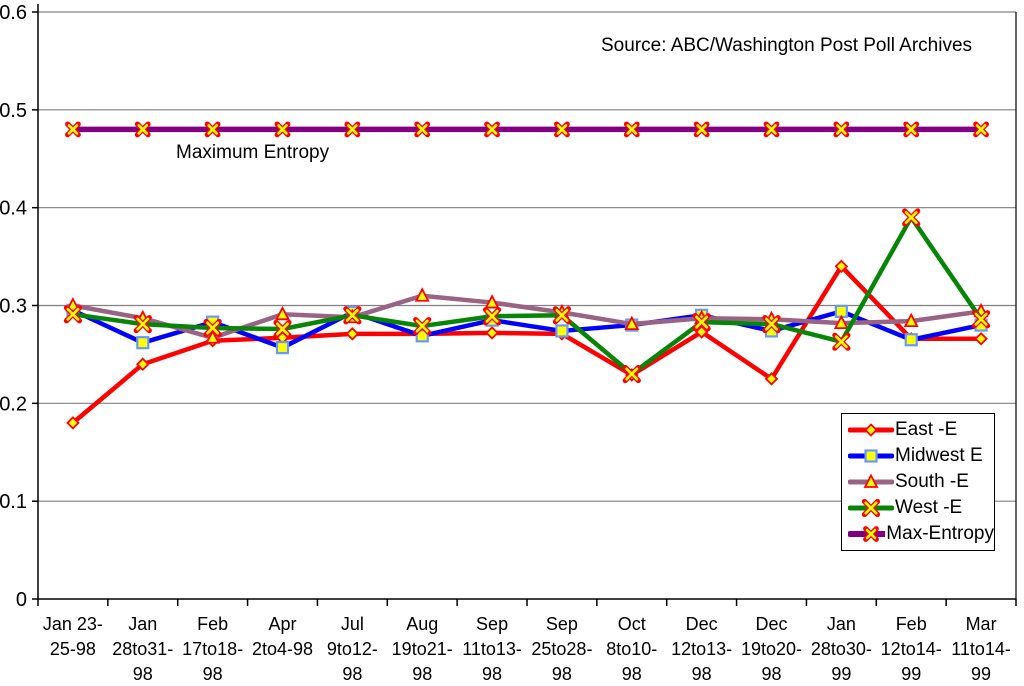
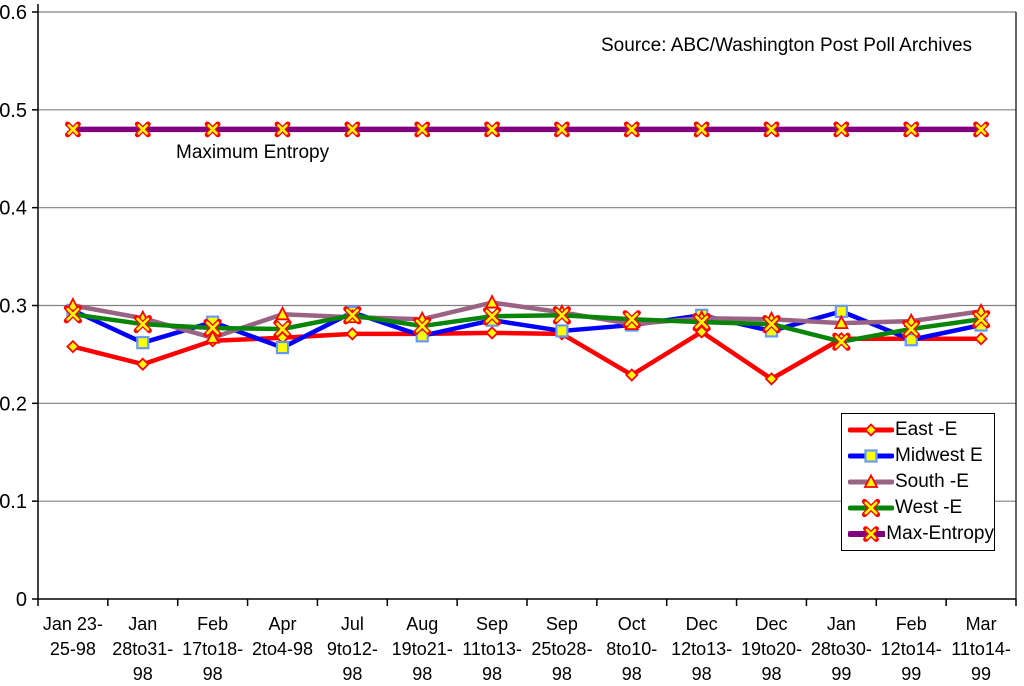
East -E/Jan 23-25-98: 0.18 -> 0.26
South -E/Aug 19to21-98: 0.31 -> 0.29
West -E/Oct 8to10-98: 0.23 -> 0.29
East -E/Jan 28to30-99: 0.34 -> 0.27
West -E/Feb 12to14-99: 0.39 -> 0.28
